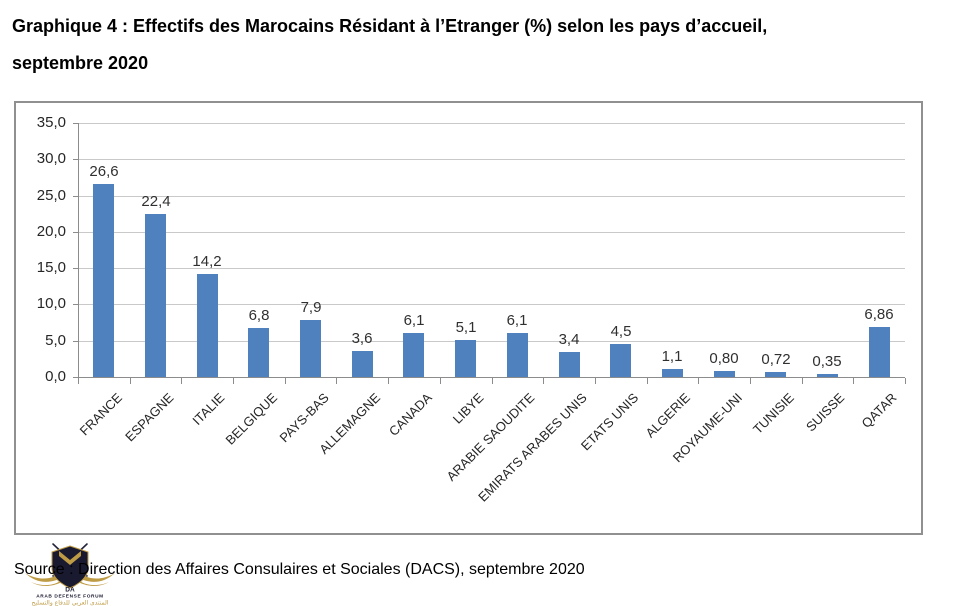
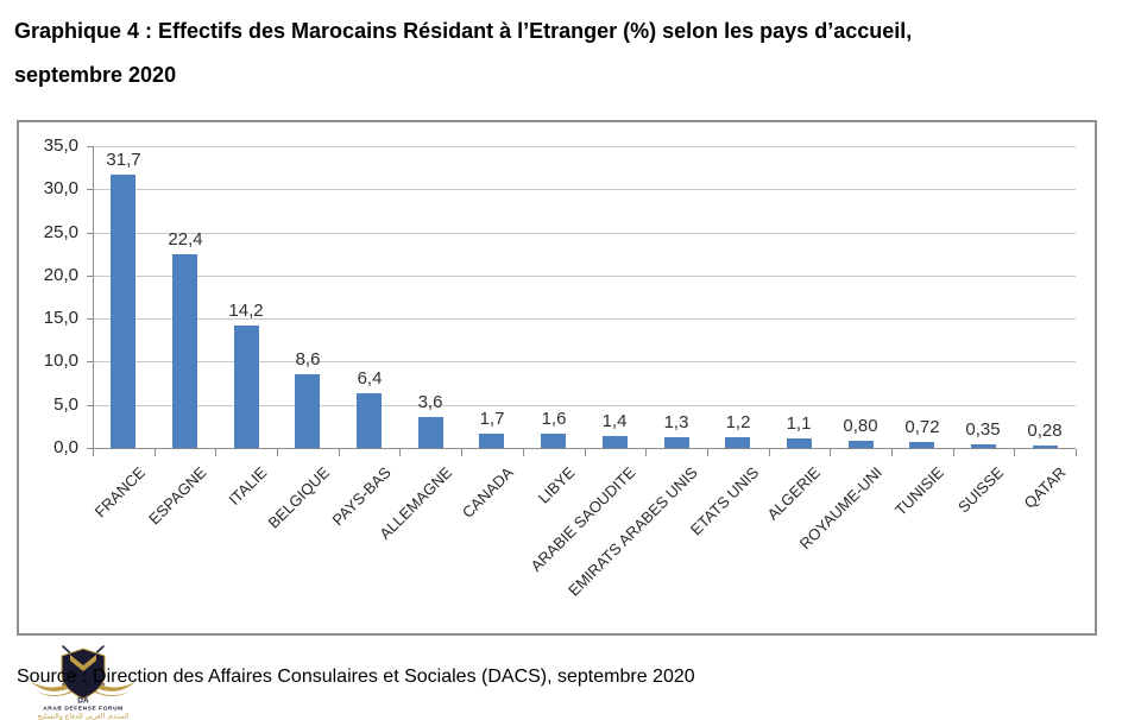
FRANCE: 26,6 -> 31,7
BELGIQUE: 6,8 -> 8,6
PAYS-BAS: 7,9 -> 6,4
CANADA: 6,1 -> 1,7
LIBYE: 5,1 -> 1,6
ARABIE SAOUDITE: 6,1 -> 1,4
EMIRATS ARABES UNIS: 3,4 -> 1,3
ETATS UNIS: 4,5 -> 1,2
QATAR: 6,86 -> 0,28
